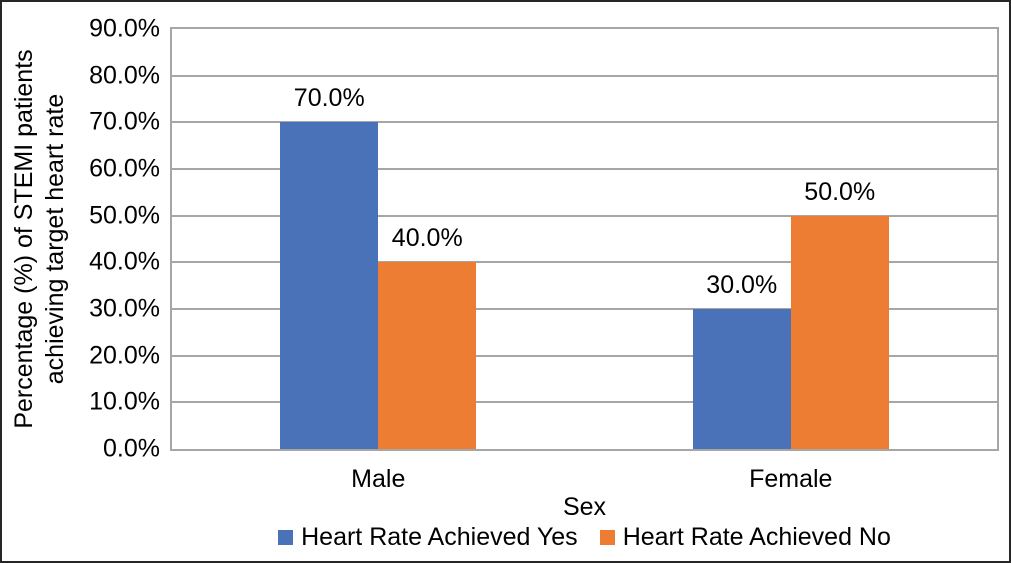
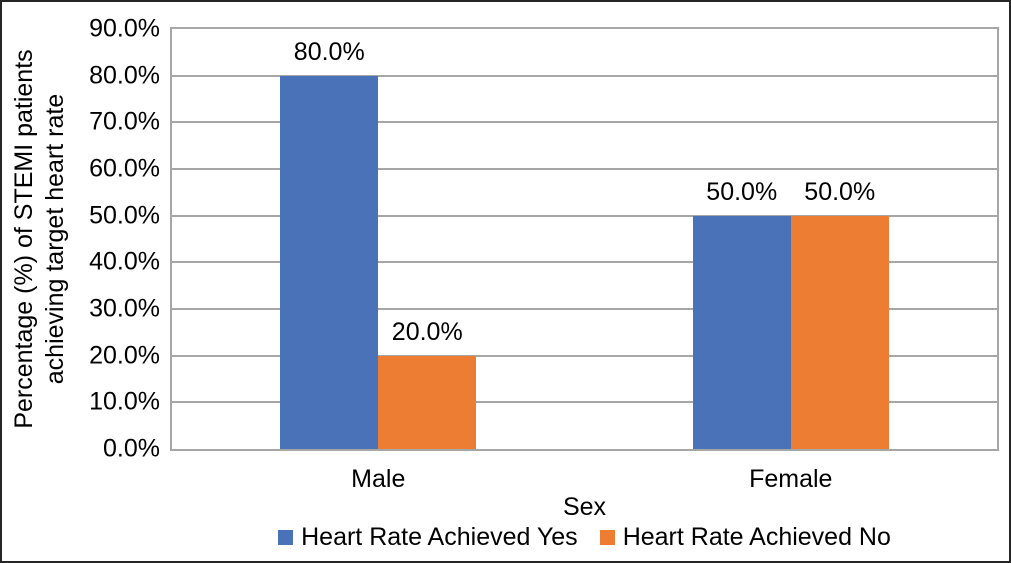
Heart Rate Achieved Yes/Male: 70.0% -> 80.0%
Heart Rate Achieved No/Male: 40.0% -> 20.0%
Heart Rate Achieved Yes/Female: 30.0% -> 50.0%
